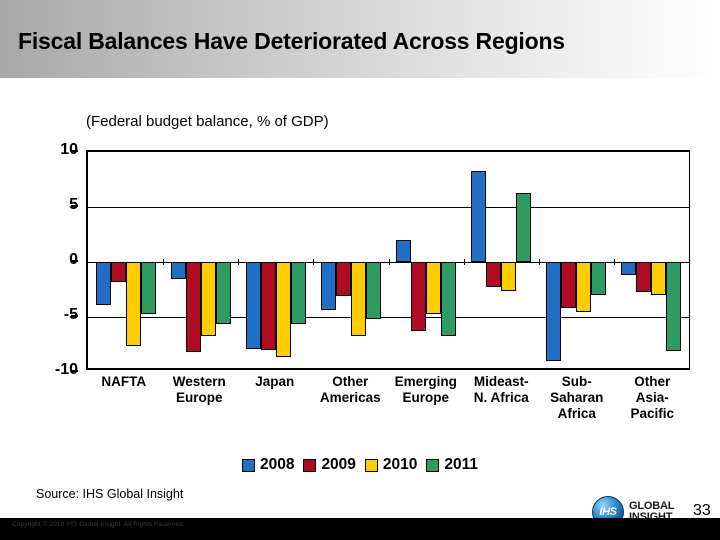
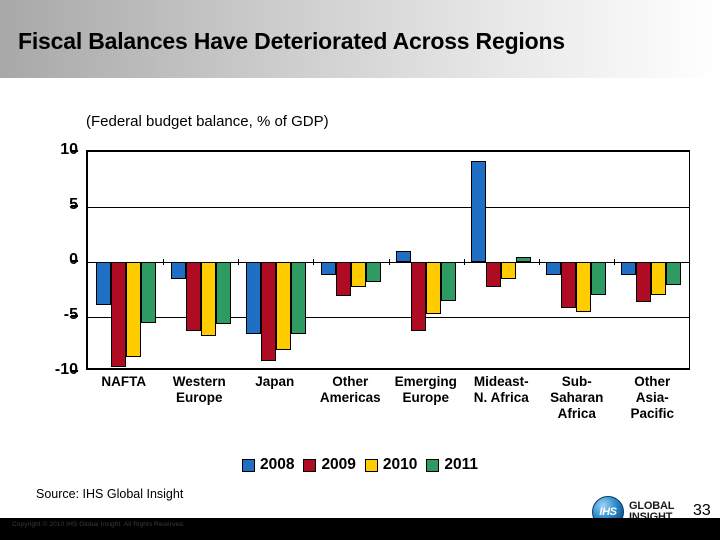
2009/NAFTA: -1.8 -> -9.5
2010/NAFTA: -7.6 -> -8.6
2011/NAFTA: -4.7 -> -5.5
2009/Western Europe: -8.2 -> -6.3
2008/Japan: -7.9 -> -6.5
2009/Japan: -8.0 -> -9.0
2010/Japan: -8.6 -> -8.0
2011/Japan: -5.6 -> -6.5
2008/Other Americas: -4.4 -> -1.2
2010/Other Americas: -6.7 -> -2.3
2011/Other Americas: -5.2 -> -1.8
2008/Emerging Europe: 2.0 -> 1.0
2011/Emerging Europe: -6.7 -> -3.5
2008/Mideast-N. Africa: 8.3 -> 9.2
2010/Mideast-N. Africa: -2.6 -> -1.5
2011/Mideast-N. Africa: 6.3 -> 0.5
2008/Sub-Saharan Africa: -9.0 -> -1.2
2009/Other Asia-Pacific: -2.7 -> -3.6
2011/Other Asia-Pacific: -8.1 -> -2.1
